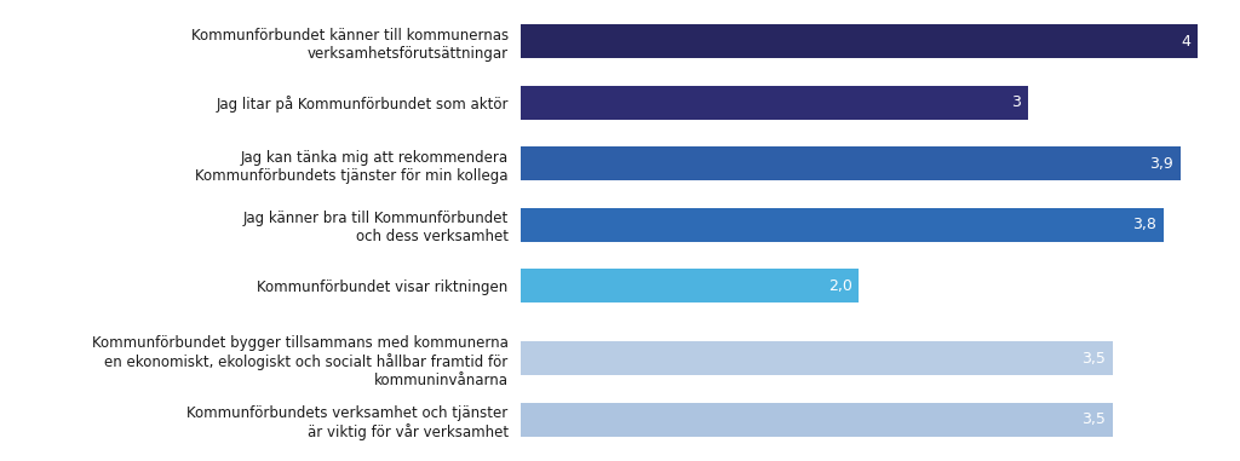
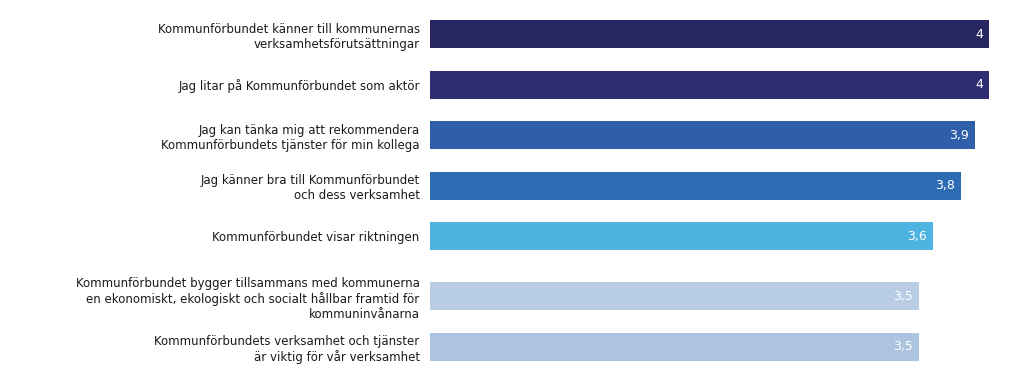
Jag litar på Kommunförbundet som aktör: 3 -> 4
Kommunförbundet visar riktningen: 2,0 -> 3,6
